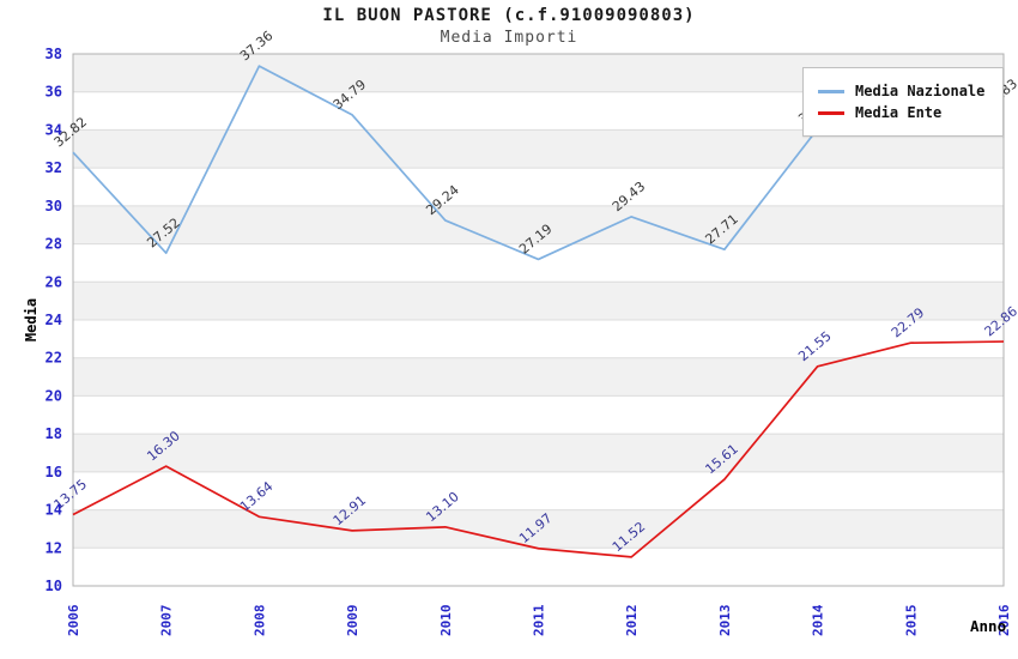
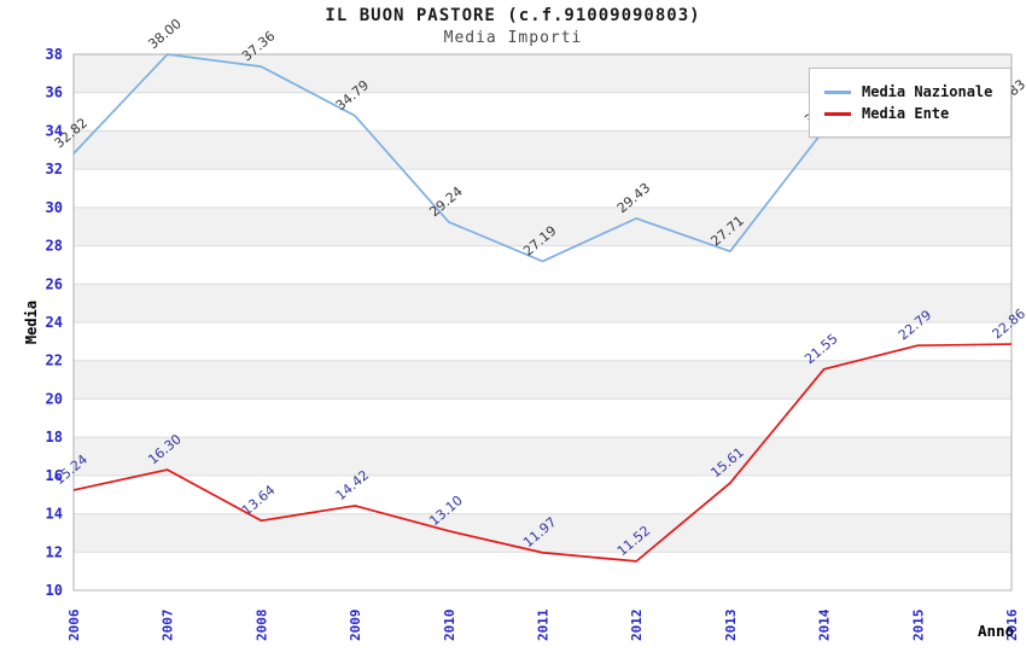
Media Ente/2006: 13.75 -> 15.24
Media Nazionale/2007: 27.52 -> 38.00
Media Ente/2009: 12.91 -> 14.42
